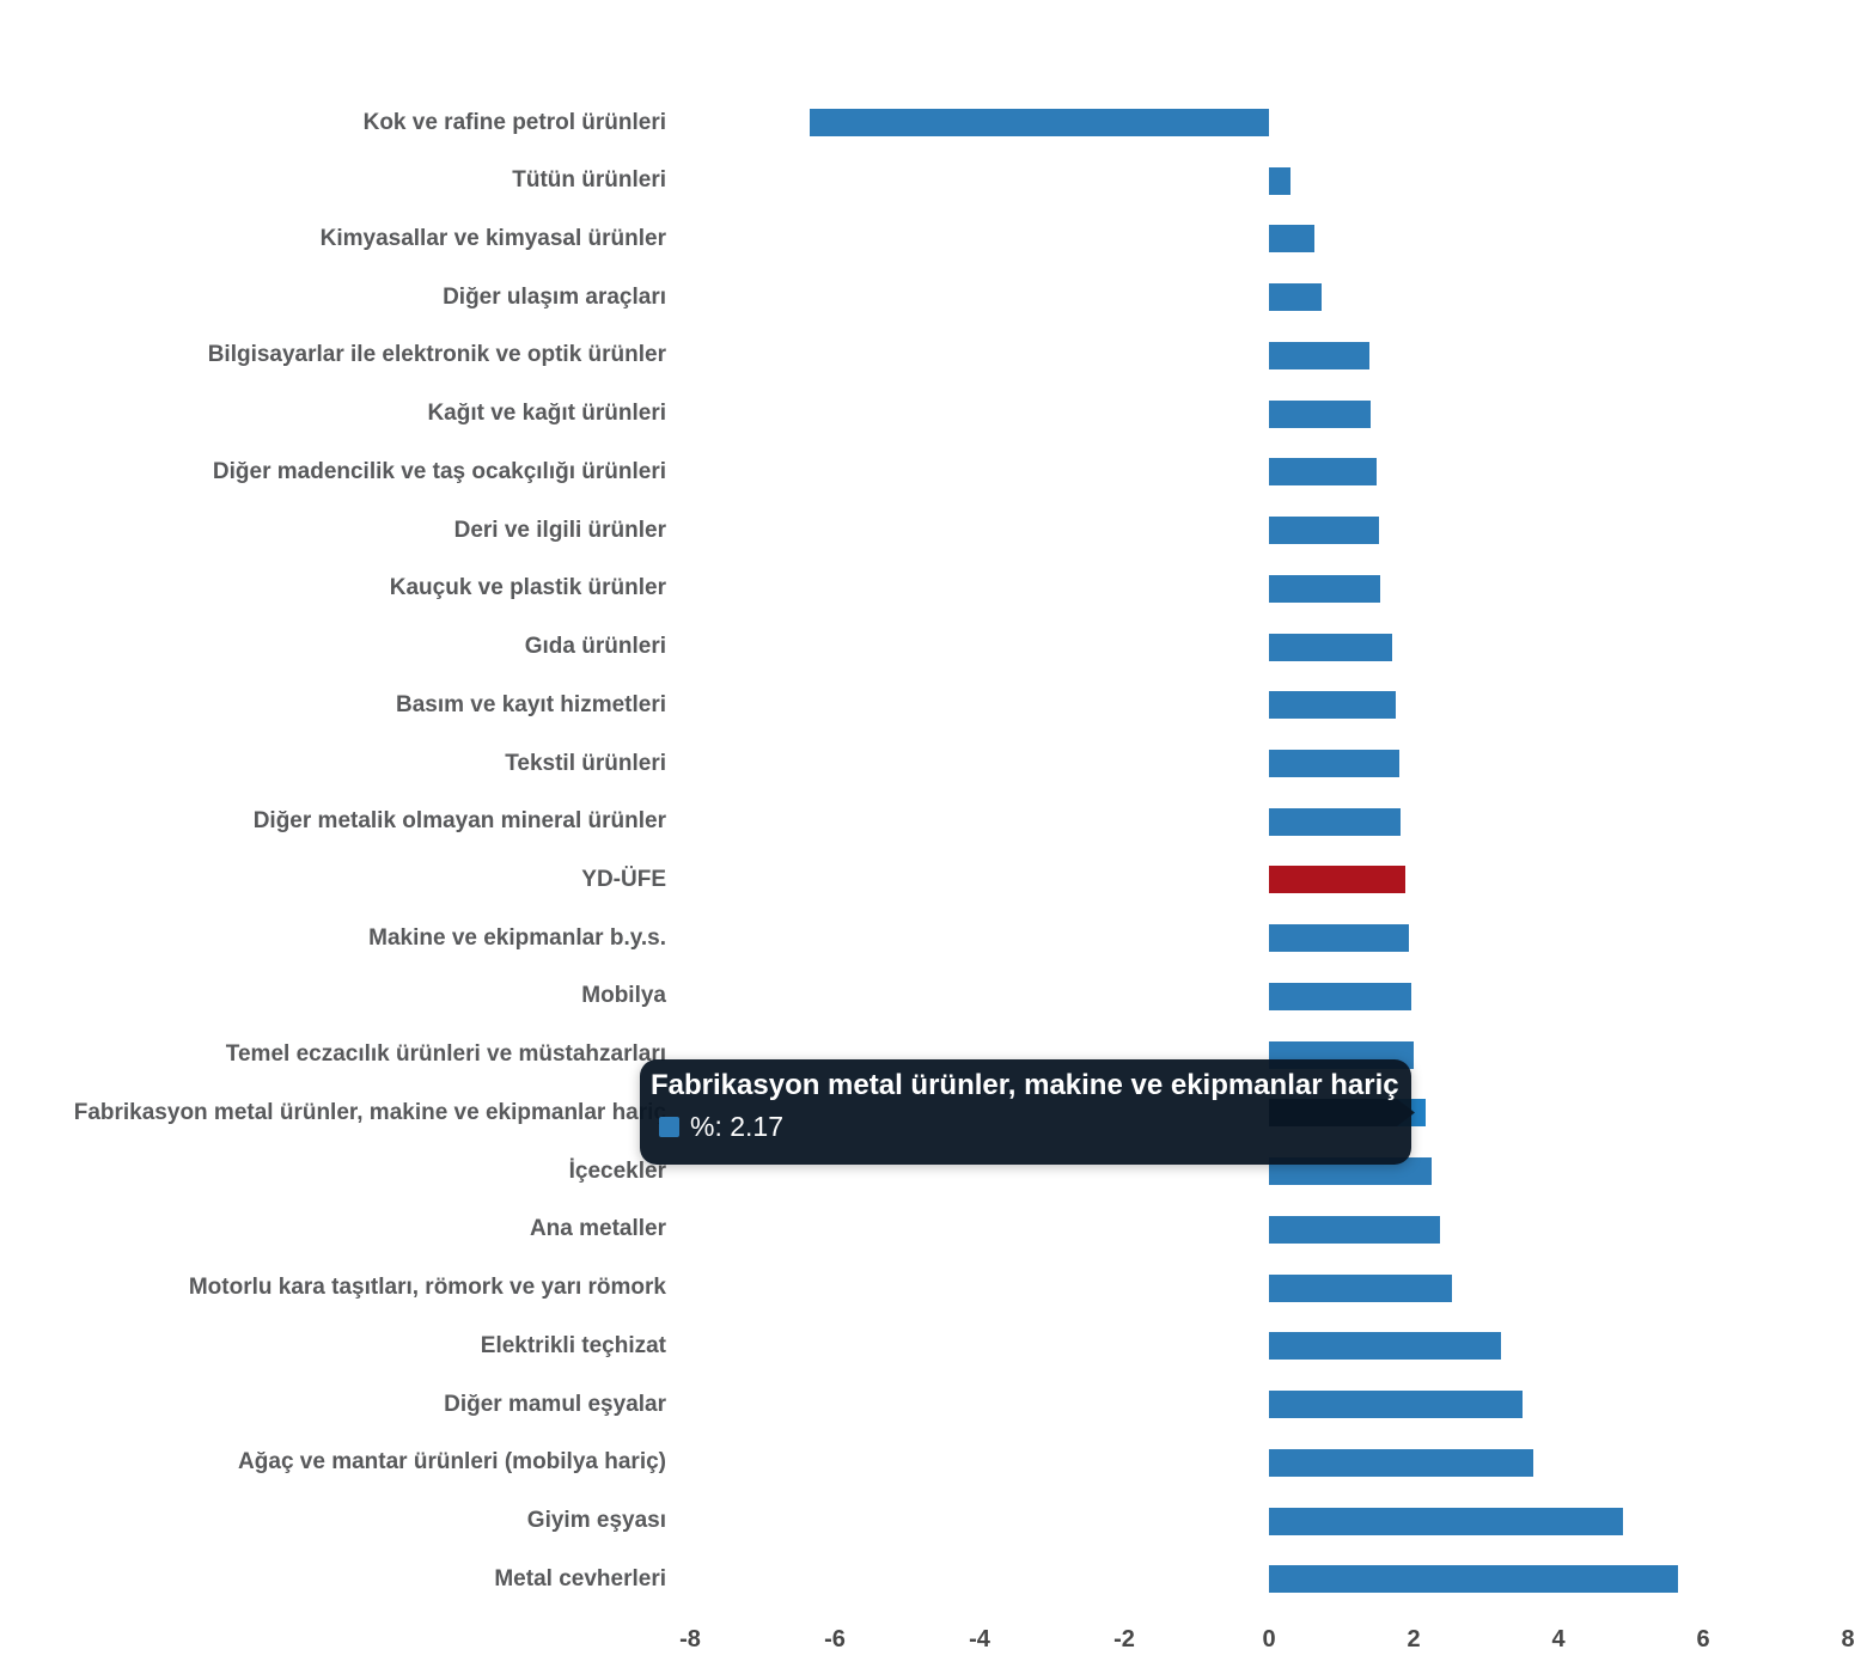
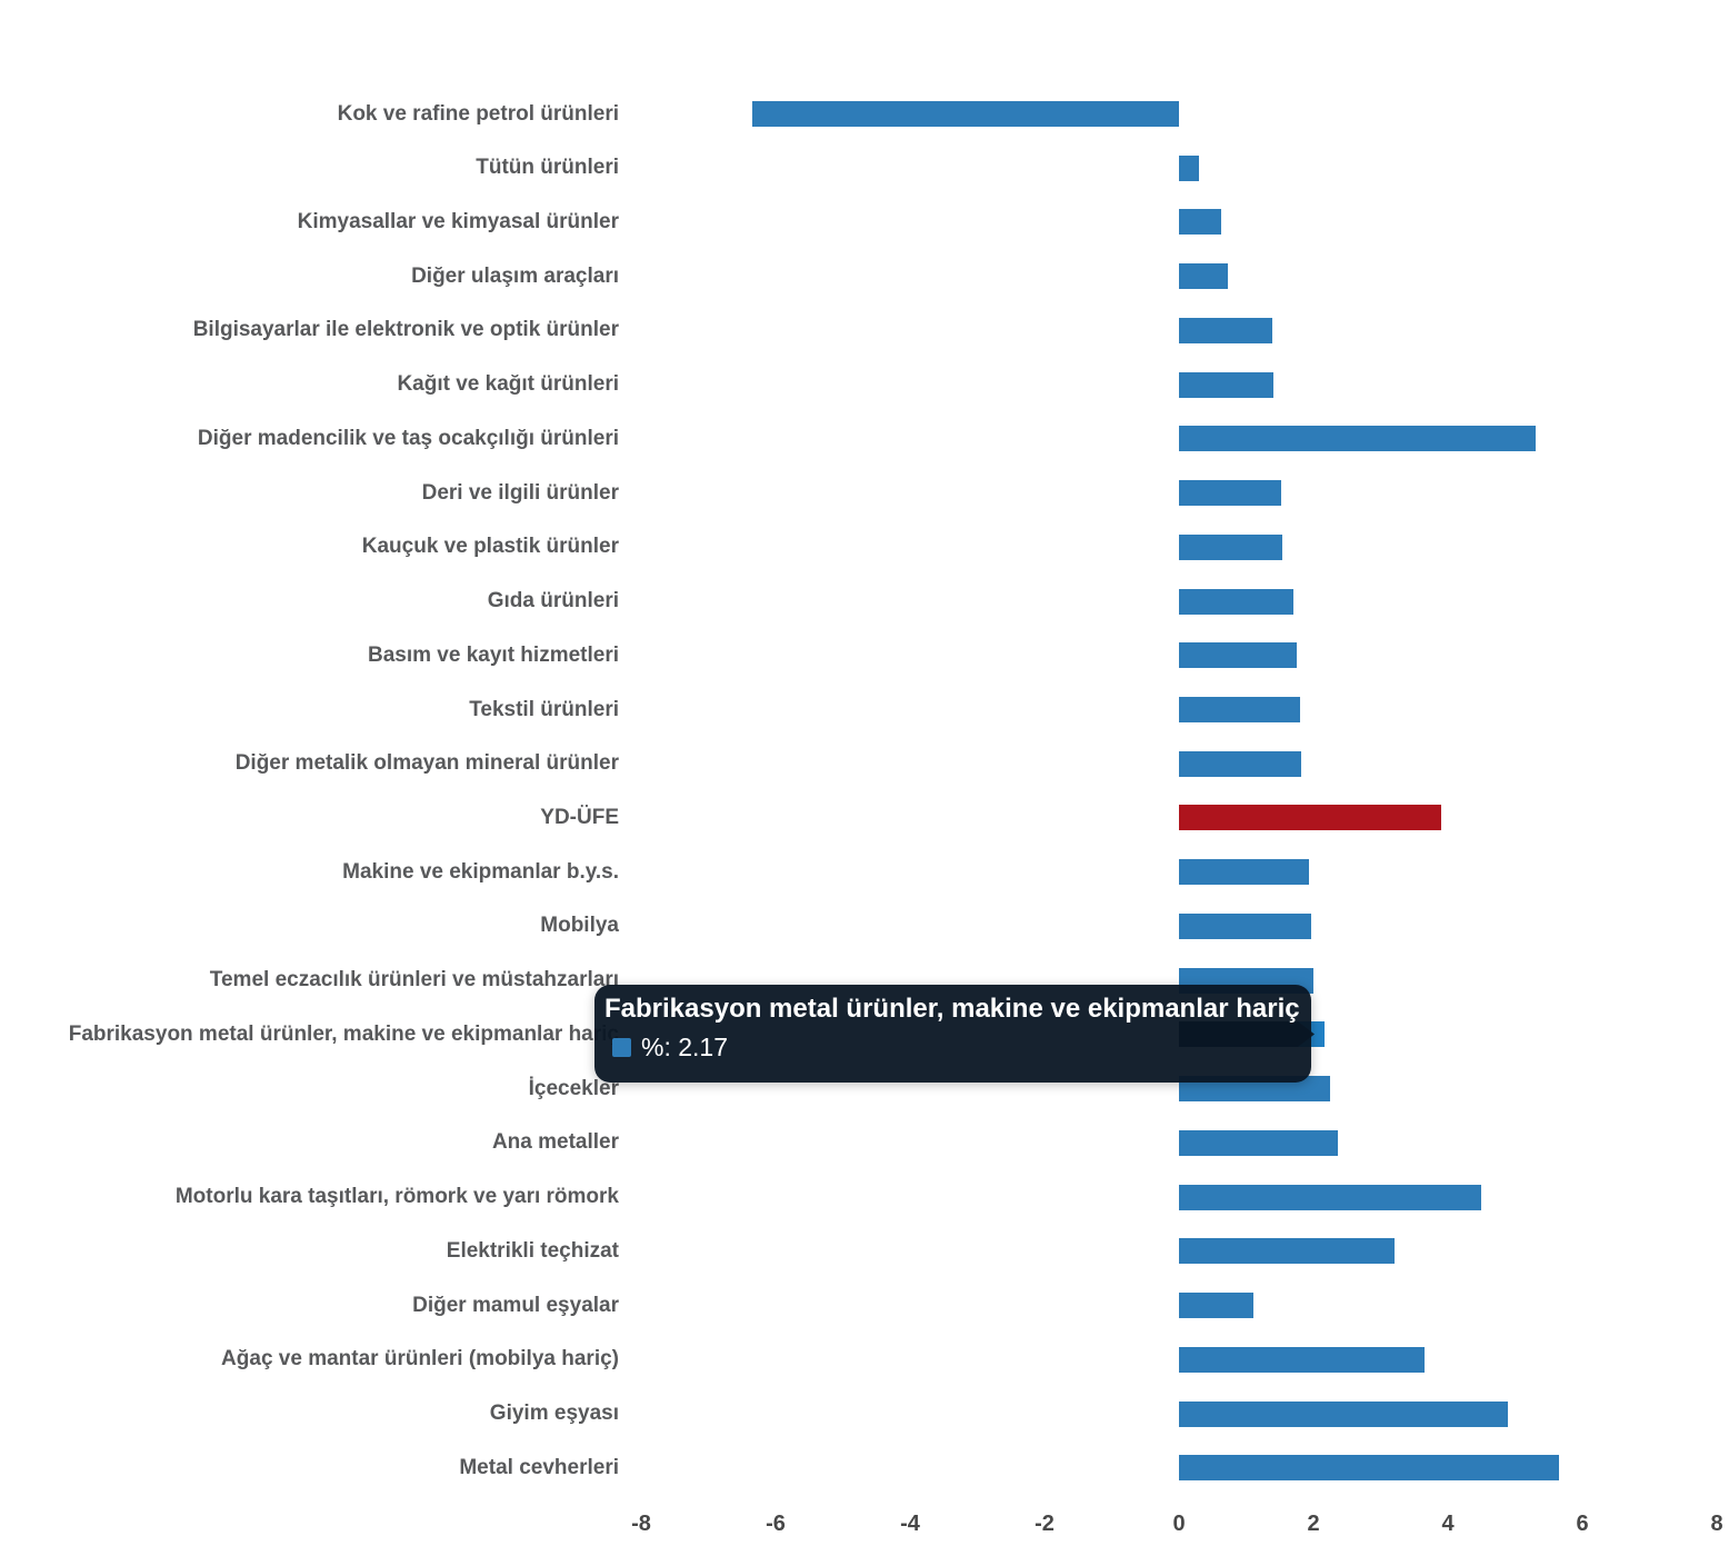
Diğer madencilik ve taş ocakçılığı ürünleri: 1.5 -> 5.3
YD-ÜFE: 1.9 -> 3.9
Motorlu kara taşıtları, römork ve yarı römork: 2.5 -> 4.5
Diğer mamul eşyalar: 3.5 -> 1.1
